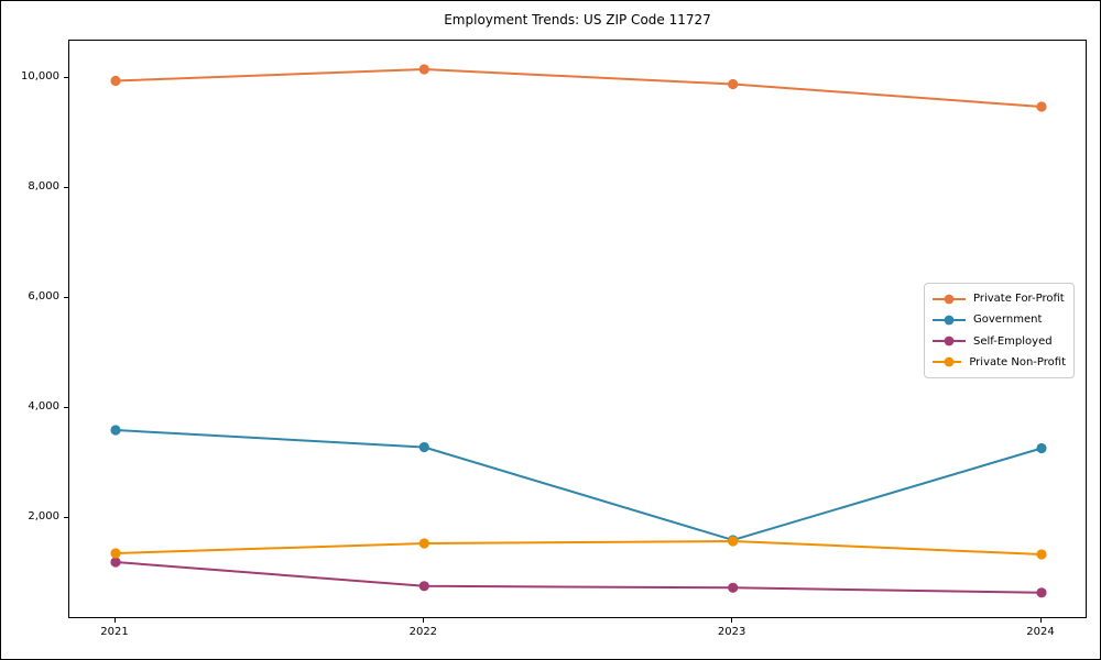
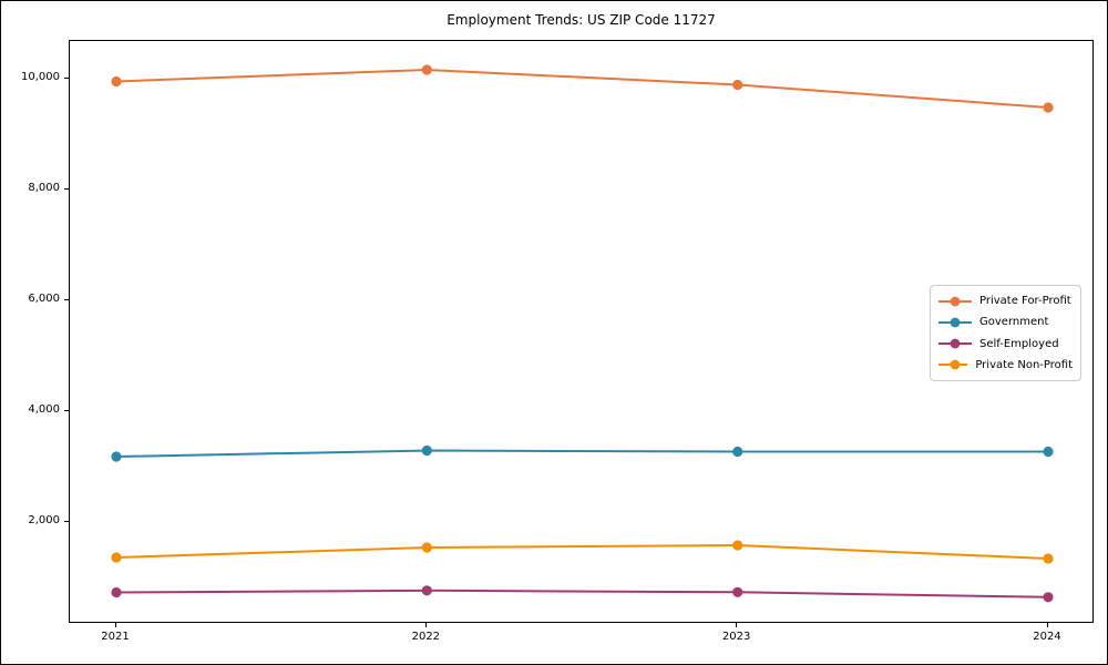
Government/2021: 3600 -> 3200
Self-Employed/2021: 1200 -> 700
Government/2023: 1600 -> 3300
